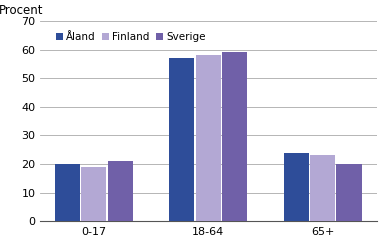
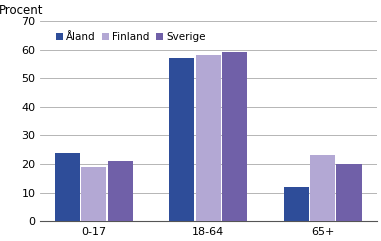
Åland/0-17: 20 -> 24
Åland/65+: 24 -> 12
